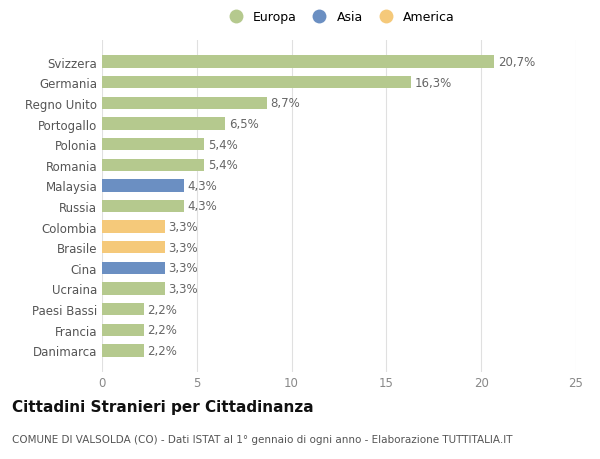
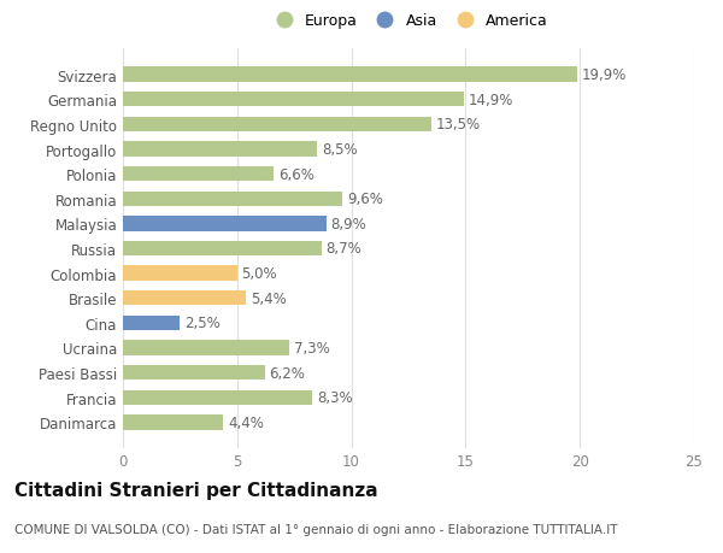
Svizzera: 20,7% -> 19,9%
Germania: 16,3% -> 14,9%
Regno Unito: 8,7% -> 13,5%
Portogallo: 6,5% -> 8,5%
Polonia: 5,4% -> 6,6%
Romania: 5,4% -> 9,6%
Malaysia: 4,3% -> 8,9%
Russia: 4,3% -> 8,7%
Colombia: 3,3% -> 5,0%
Brasile: 3,3% -> 5,4%
Cina: 3,3% -> 2,5%
Ucraina: 3,3% -> 7,3%
Paesi Bassi: 2,2% -> 6,2%
Francia: 2,2% -> 8,3%
Danimarca: 2,2% -> 4,4%
